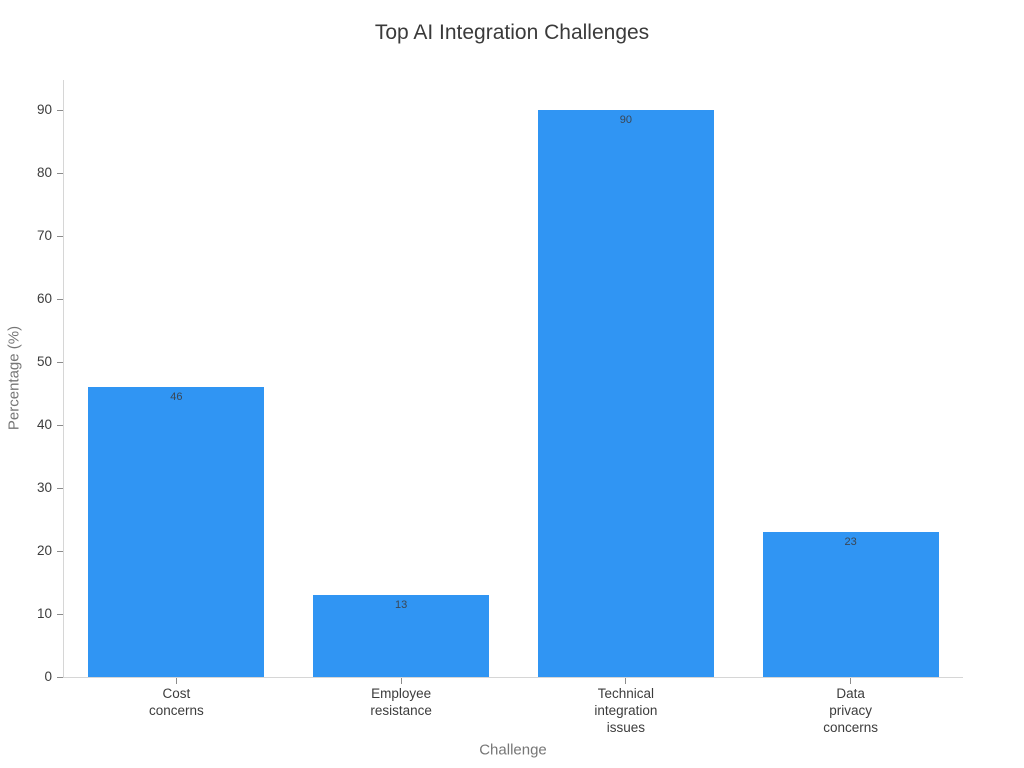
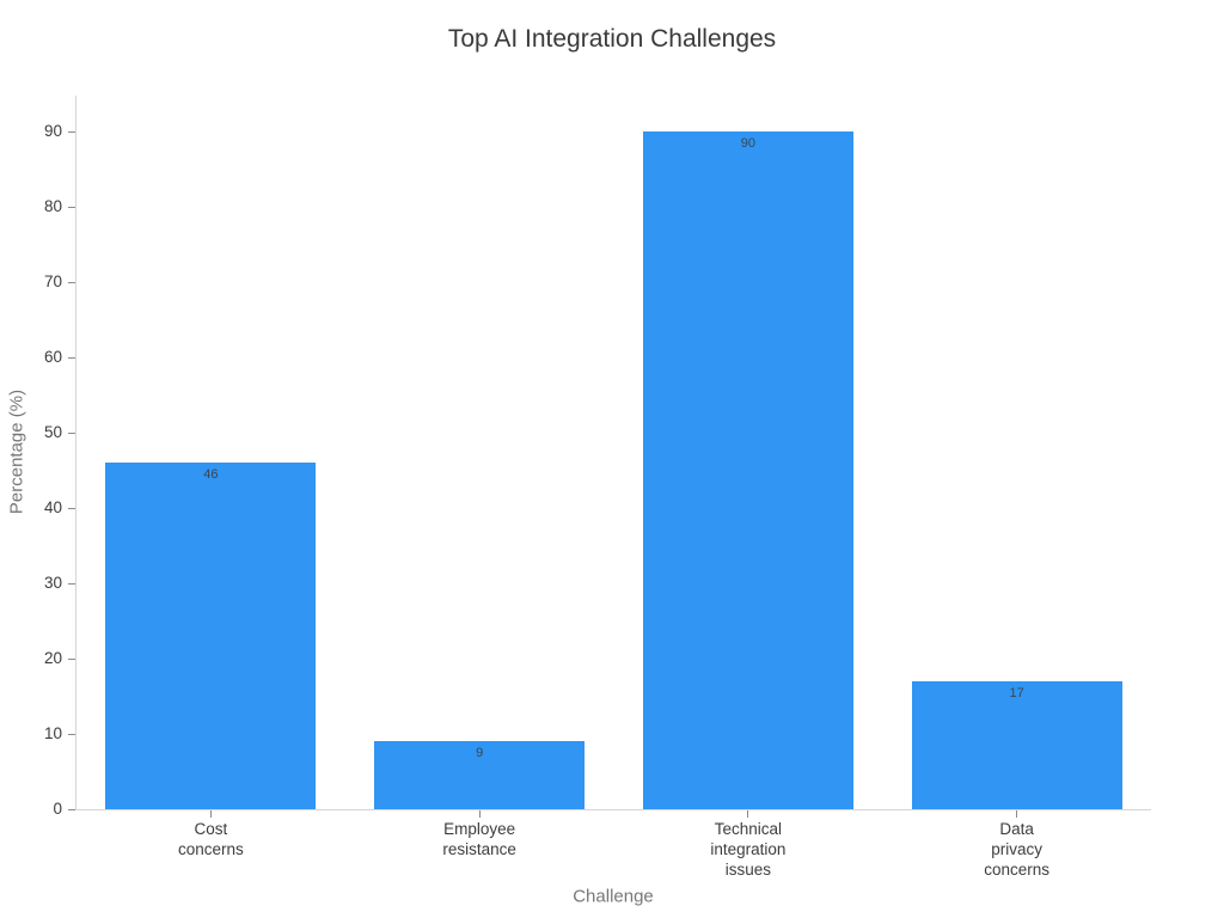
Employee resistance: 13 -> 9
Data privacy concerns: 23 -> 17
